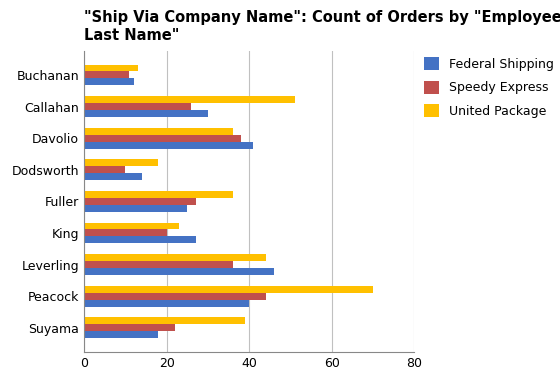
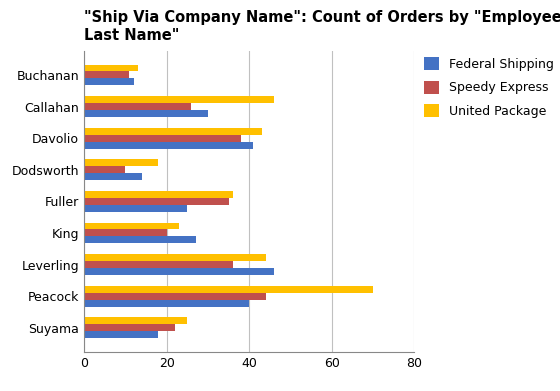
United Package/Callahan: 51 -> 46
United Package/Davolio: 36 -> 43
Speedy Express/Fuller: 27 -> 35
United Package/Suyama: 39 -> 25
